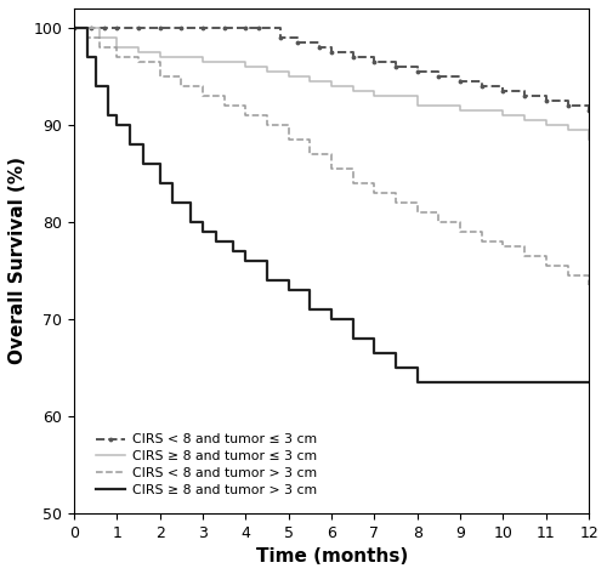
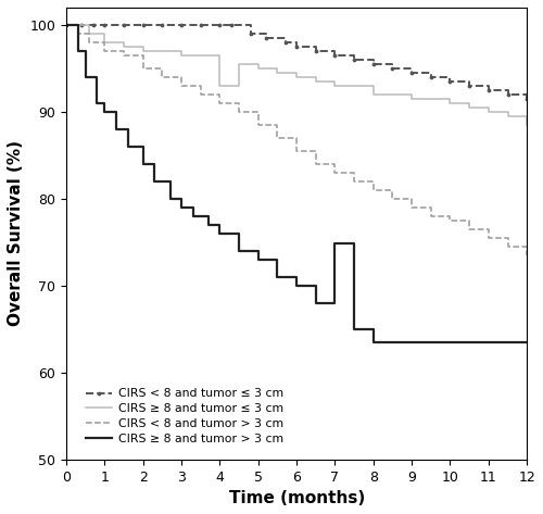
CIRS ≥ 8 and tumor ≤ 3 cm/4: 96.0 -> 93.0
CIRS ≥ 8 and tumor > 3 cm/7: 66.5 -> 74.8
